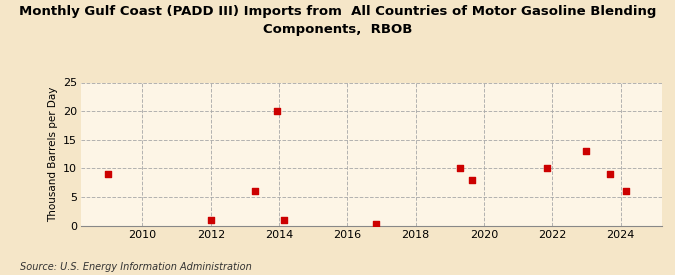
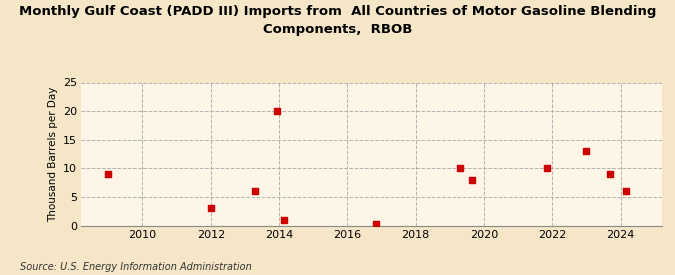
2012: 1.0 -> 3.0
